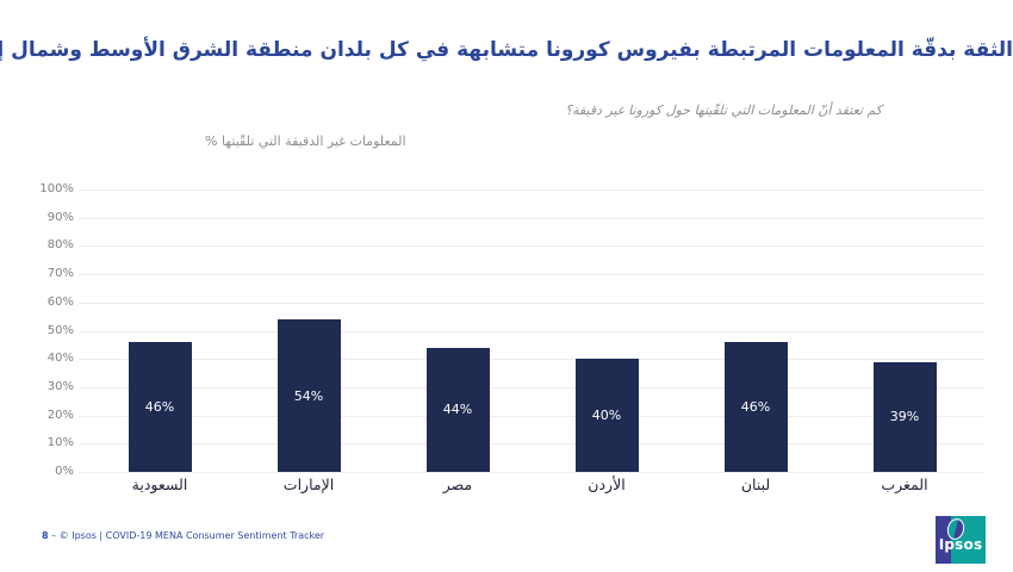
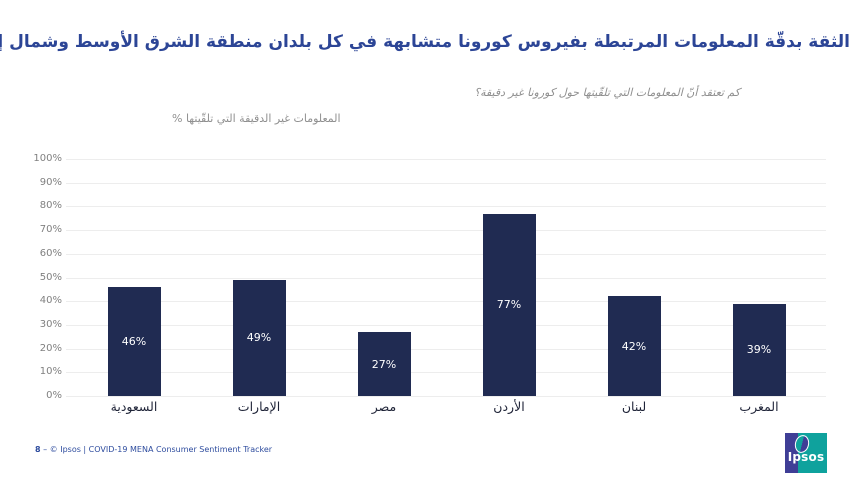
الإمارات: 54% -> 49%
مصر: 44% -> 27%
الأردن: 40% -> 77%
لبنان: 46% -> 42%
